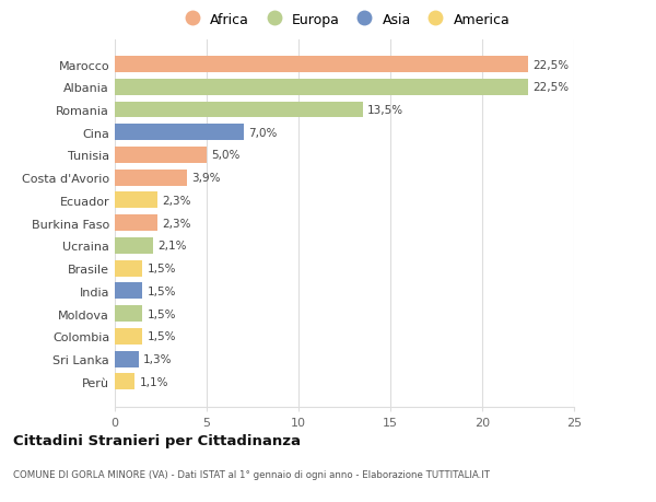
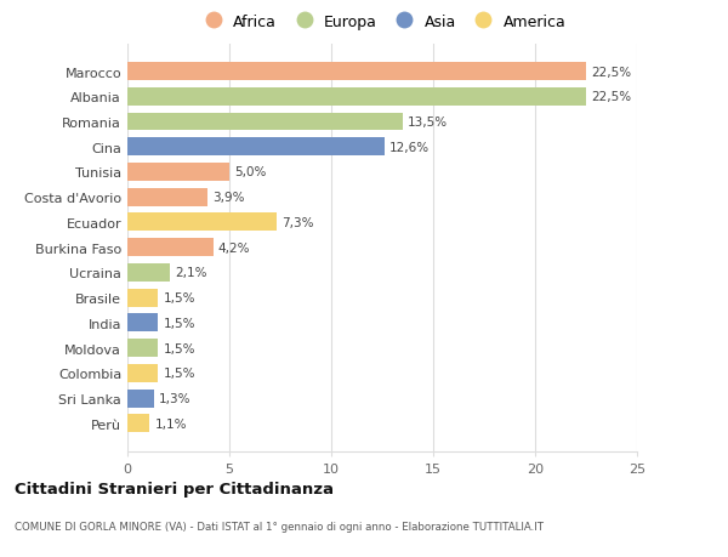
Cina: 7,0% -> 12,6%
Ecuador: 2,3% -> 7,3%
Burkina Faso: 2,3% -> 4,2%
